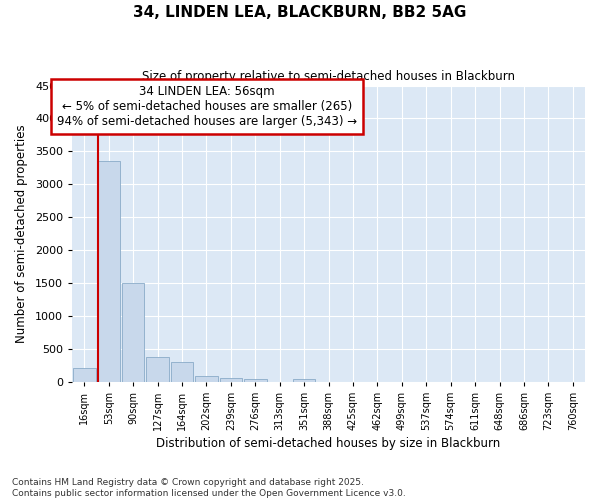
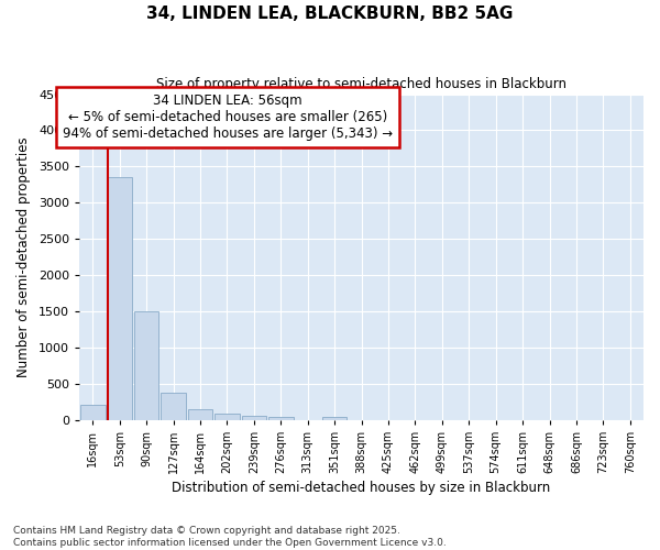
164sqm: 300 -> 150
